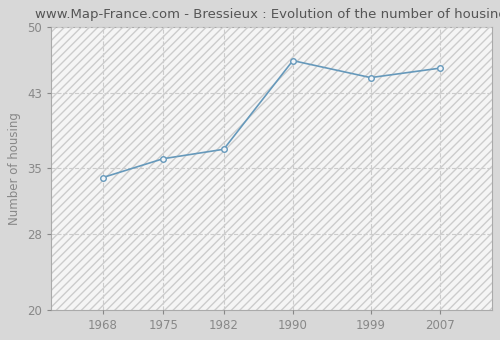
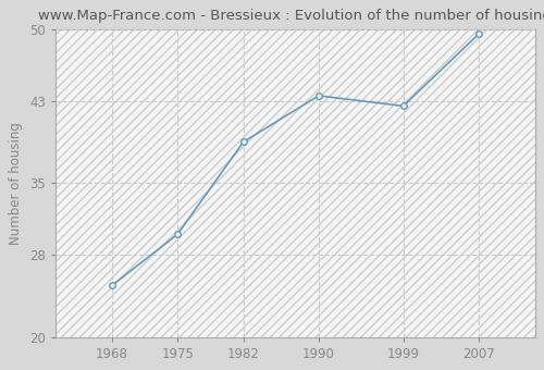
1968: 34.0 -> 25.0
1975: 36.0 -> 30.0
1982: 37.0 -> 39.0
1990: 46.4 -> 43.5
1999: 44.6 -> 42.5
2007: 45.6 -> 49.5
